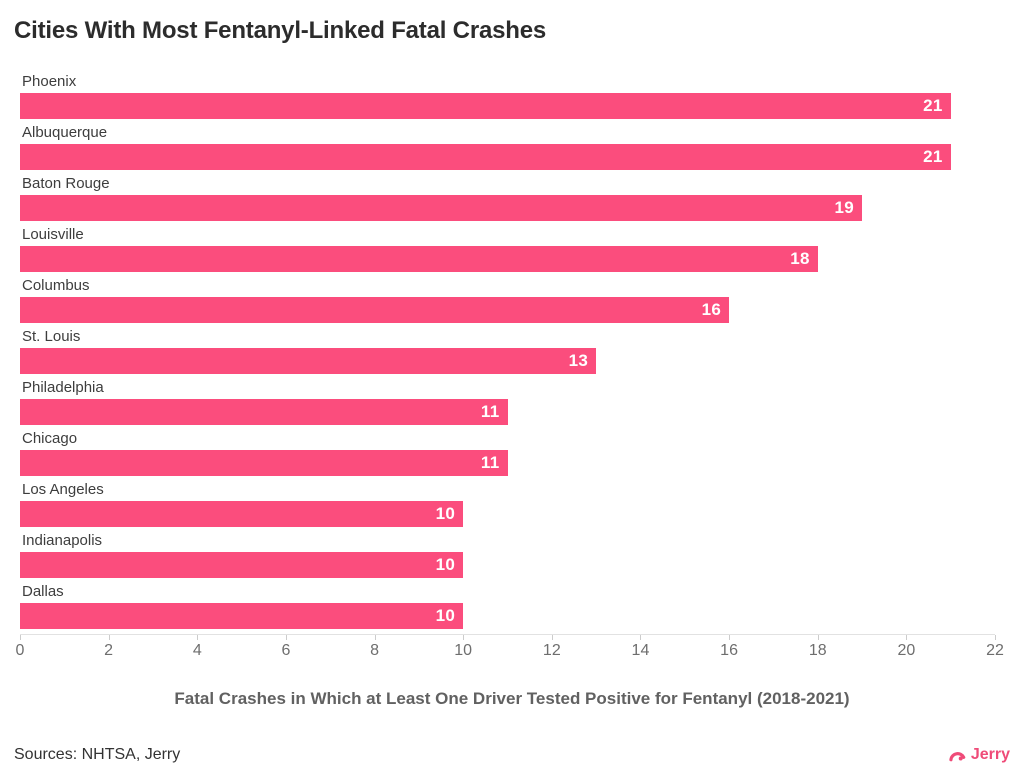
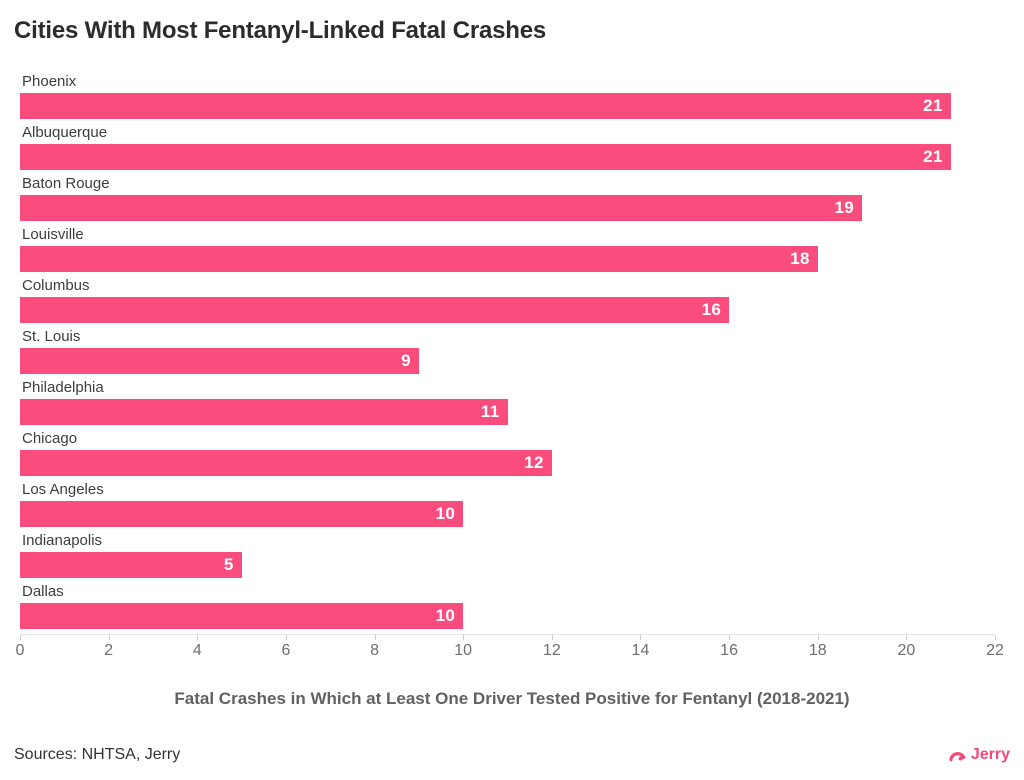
St. Louis: 13 -> 9
Chicago: 11 -> 12
Indianapolis: 10 -> 5
